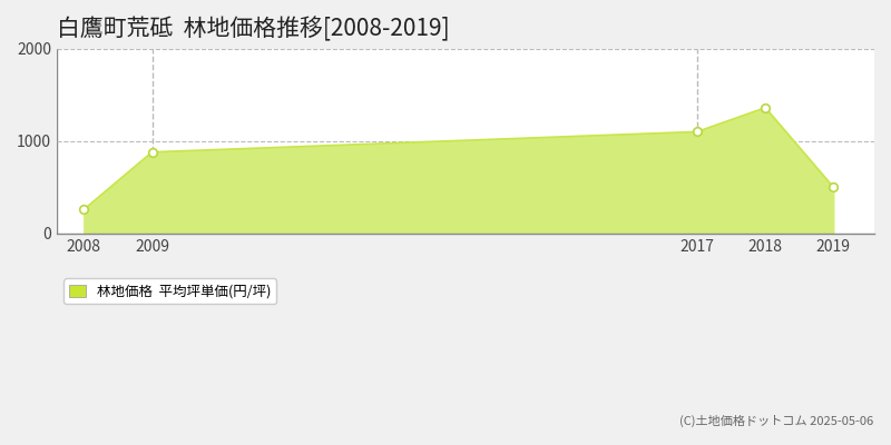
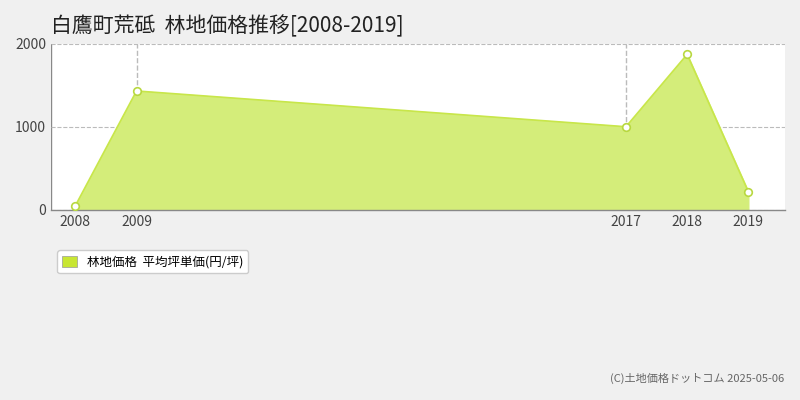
2008: 260 -> 50
2009: 880 -> 1430
2017: 1100 -> 1000
2018: 1360 -> 1870
2019: 500 -> 220
